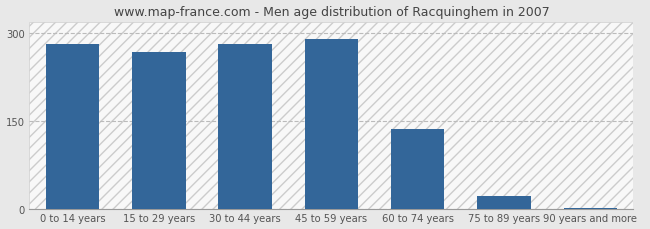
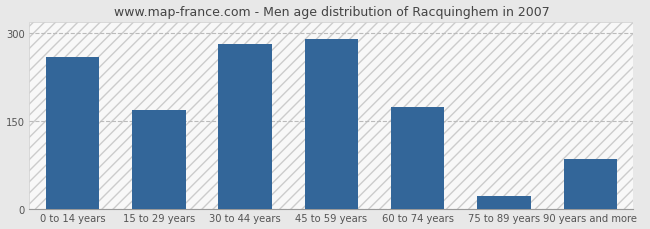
0 to 14 years: 281 -> 260
15 to 29 years: 268 -> 170
60 to 74 years: 137 -> 174
90 years and more: 3 -> 86
